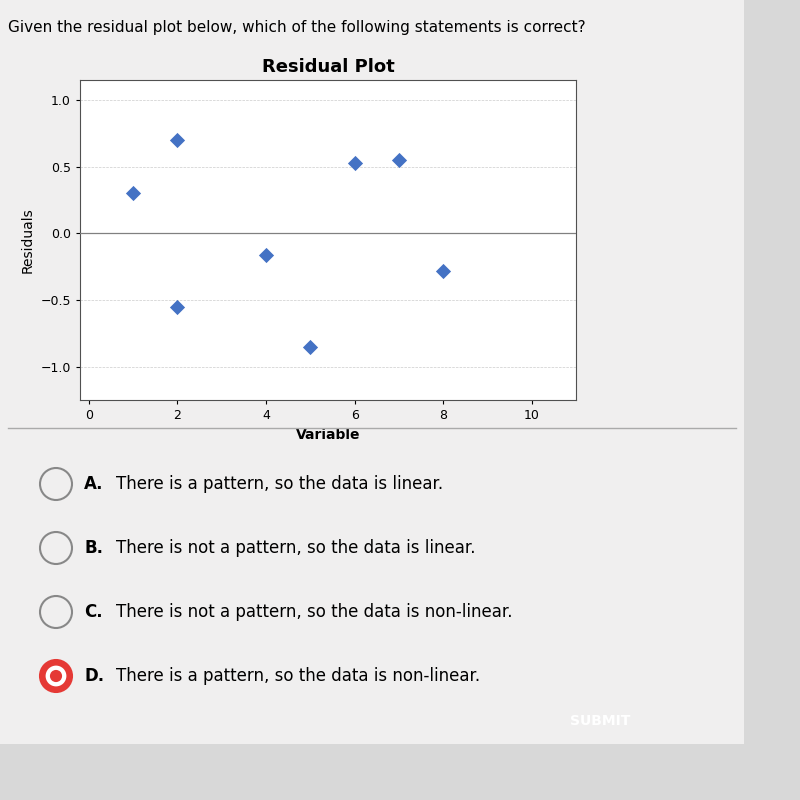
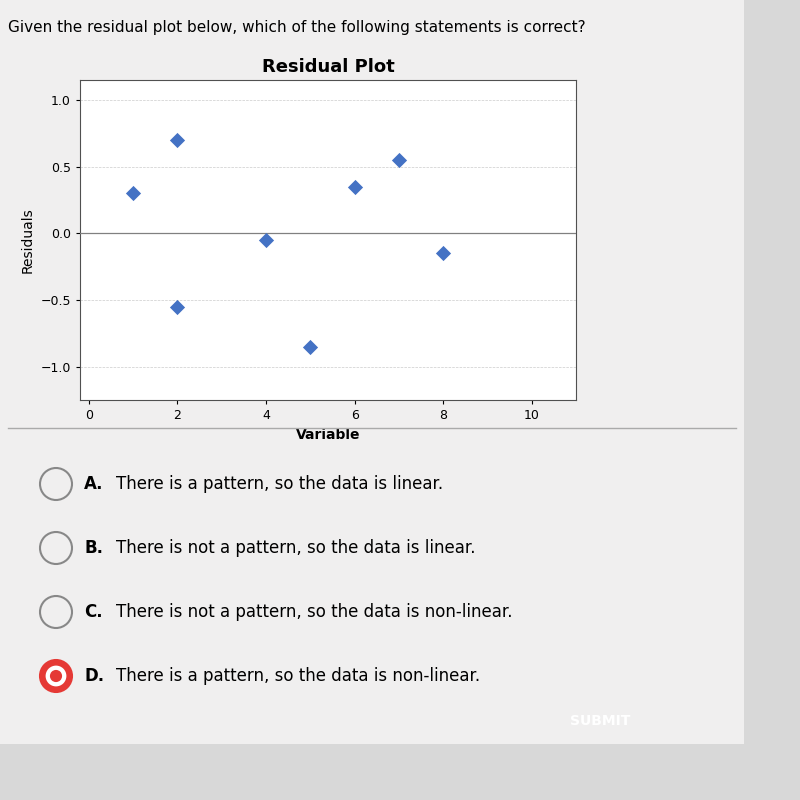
4: -0.16 -> -0.05
6: 0.53 -> 0.35
8: -0.28 -> -0.15
